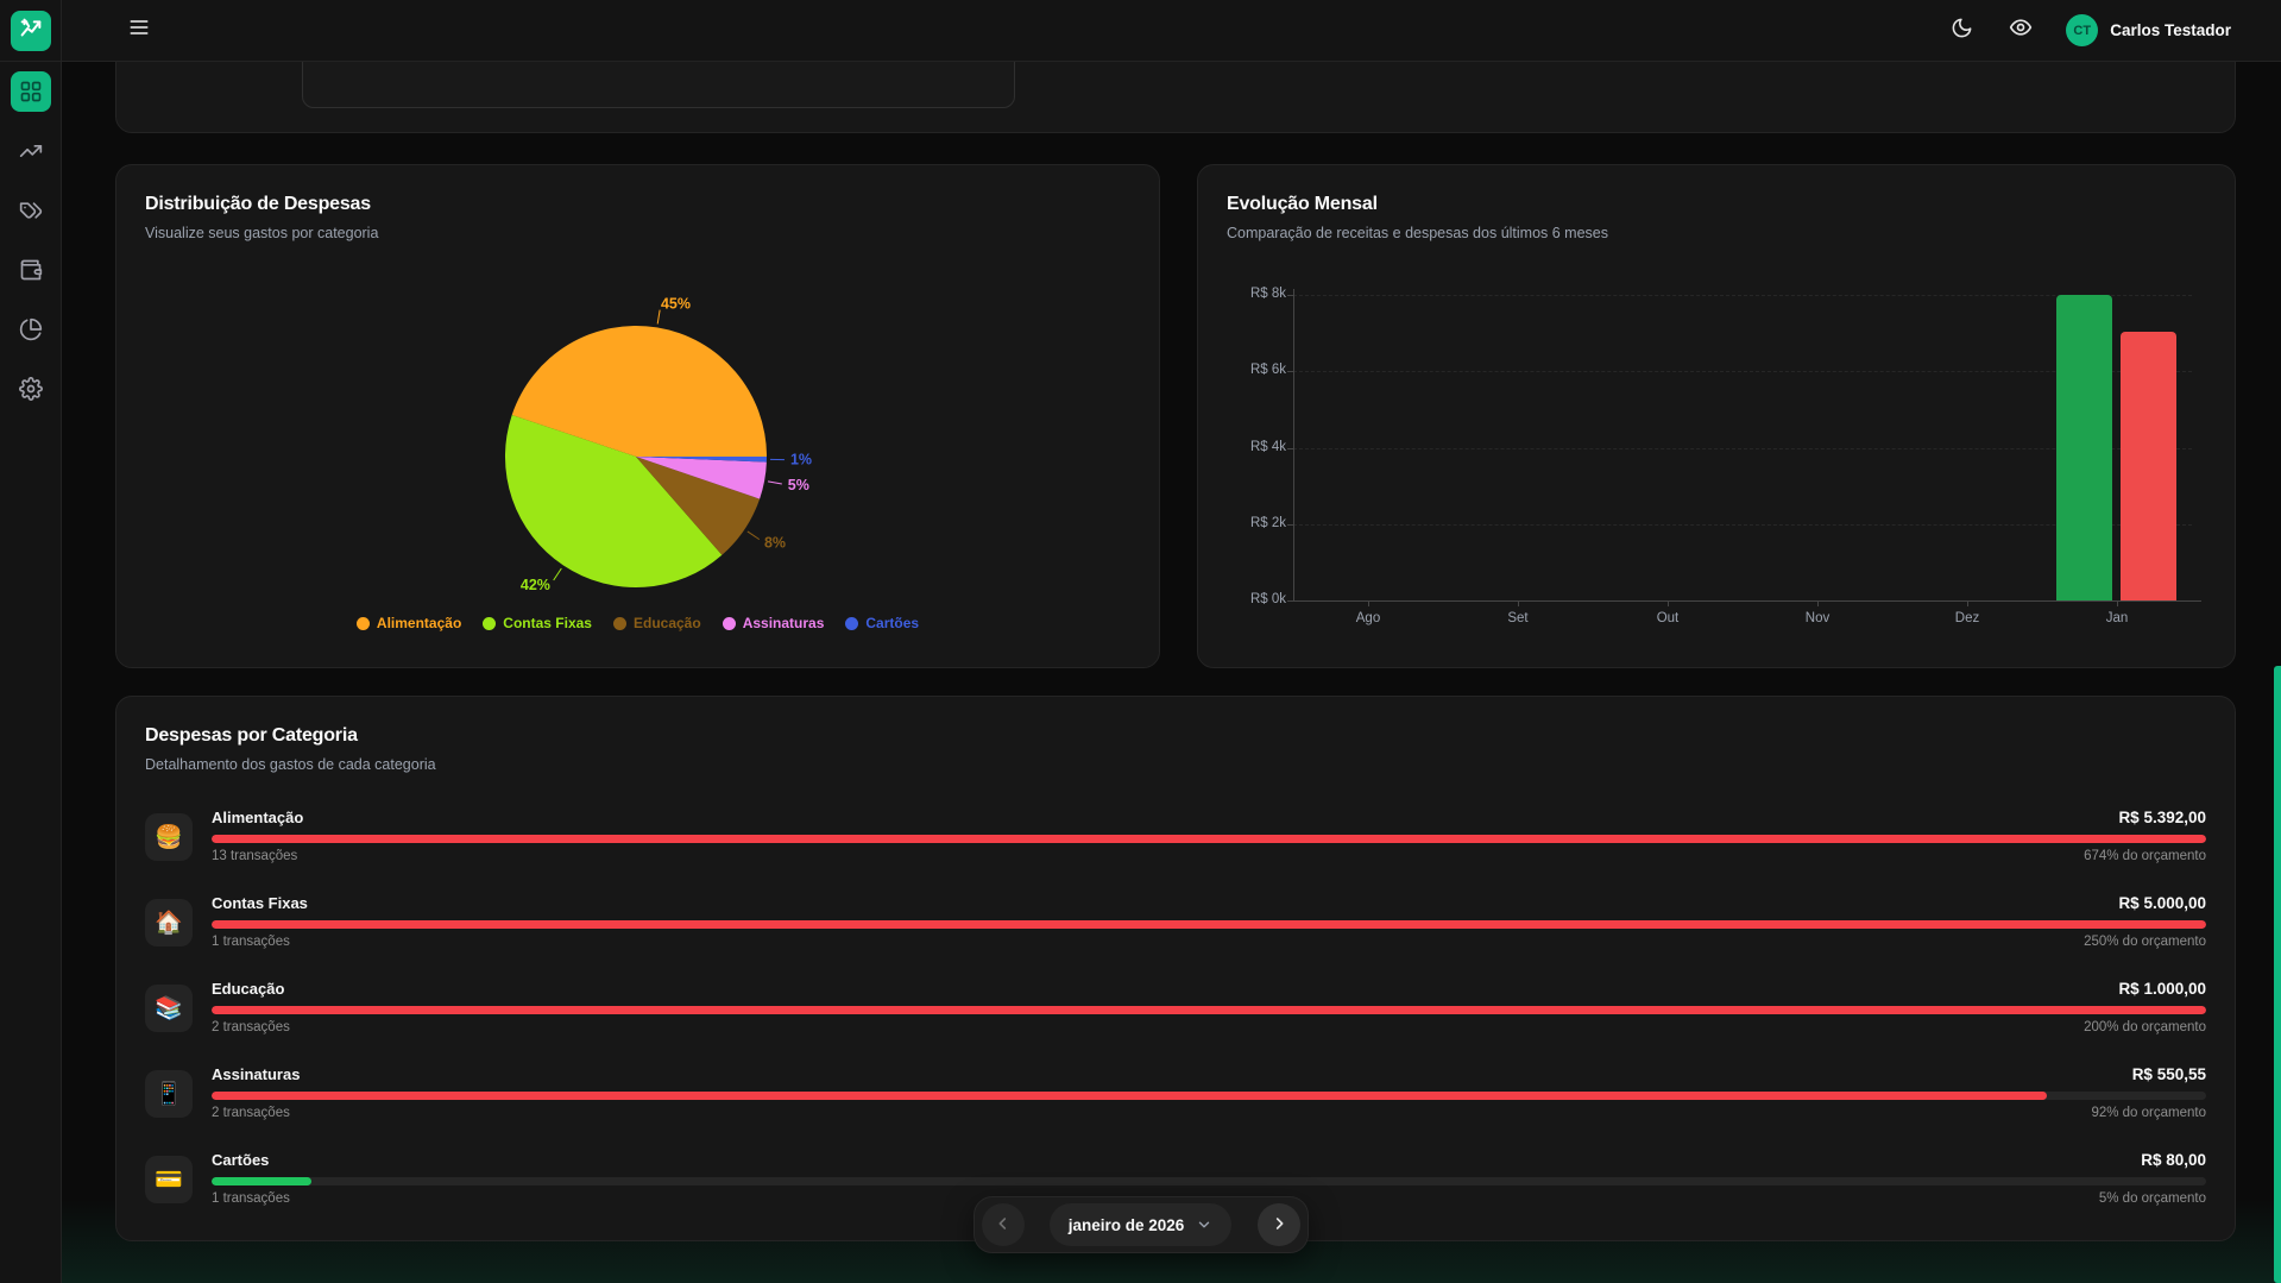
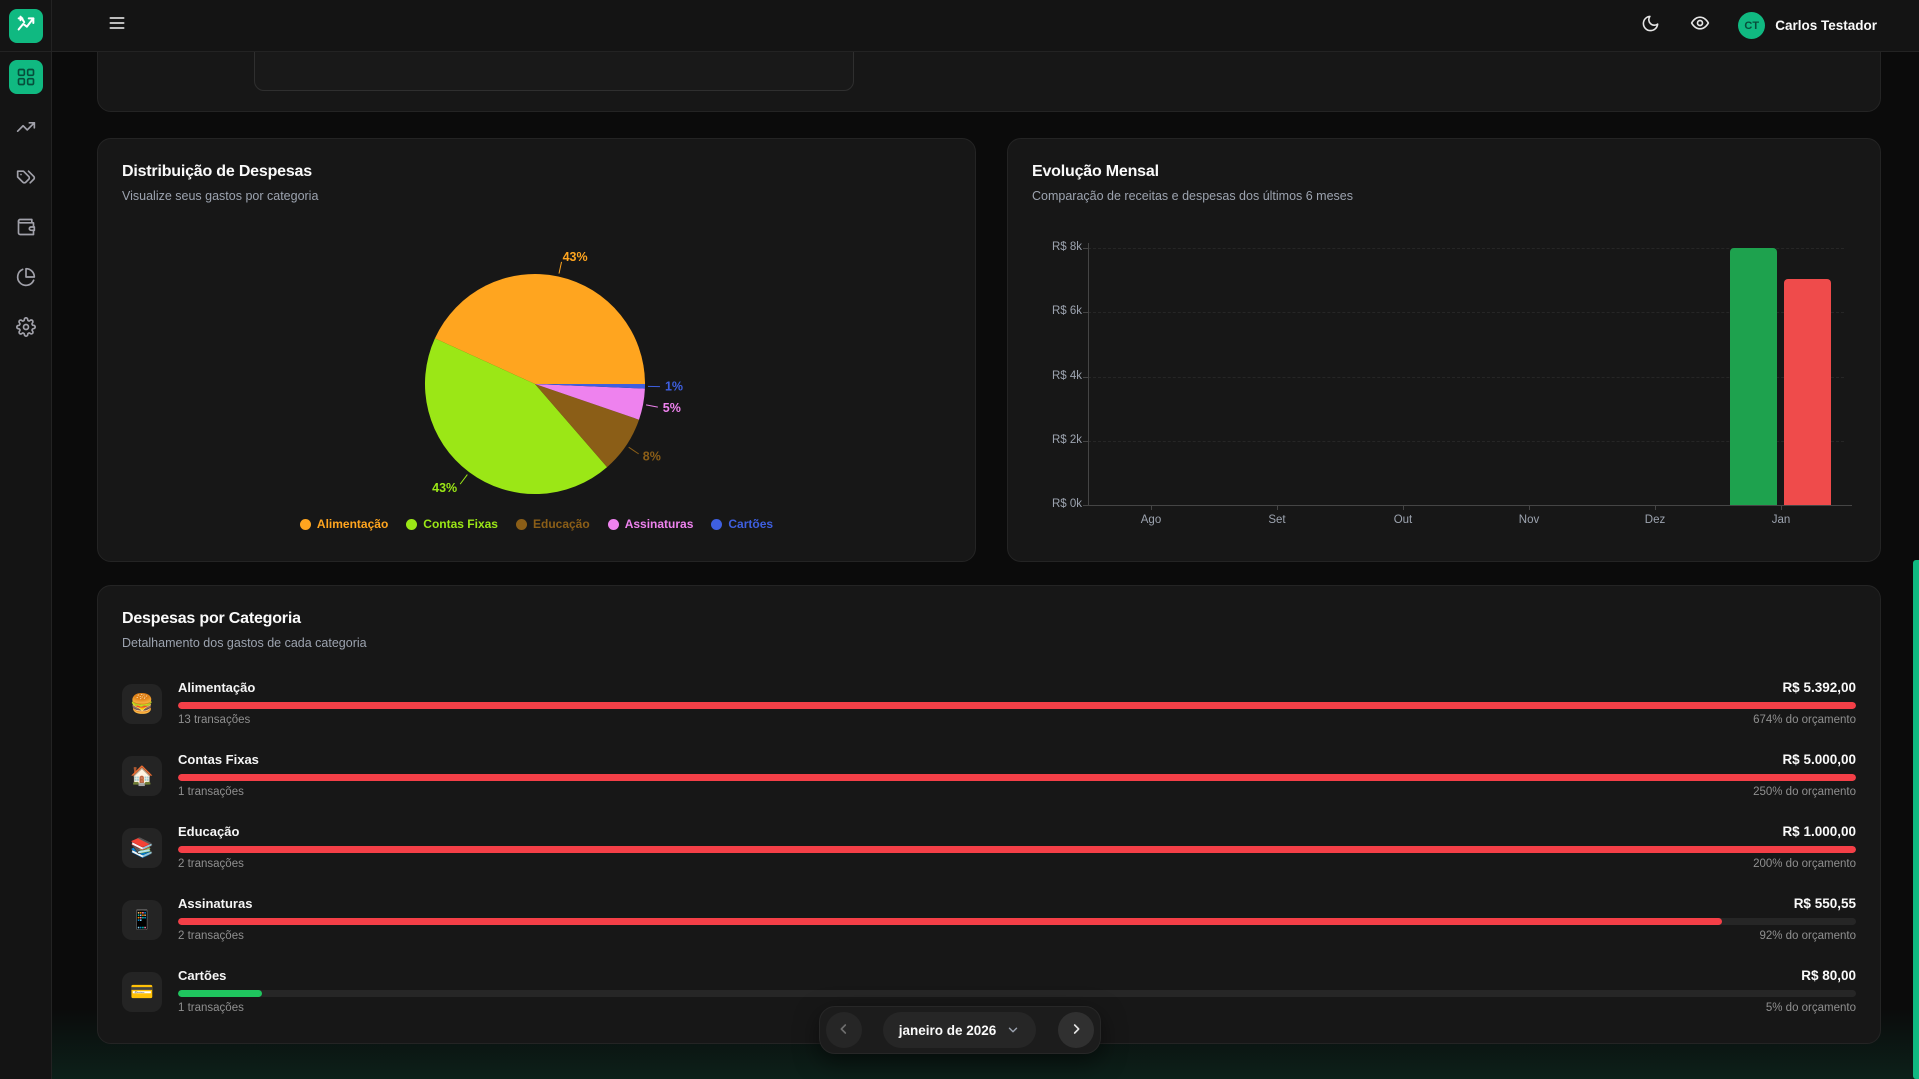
Distribuição de Despesas/Alimentação: 45% -> 43%
Distribuição de Despesas/Contas Fixas: 42% -> 43%
